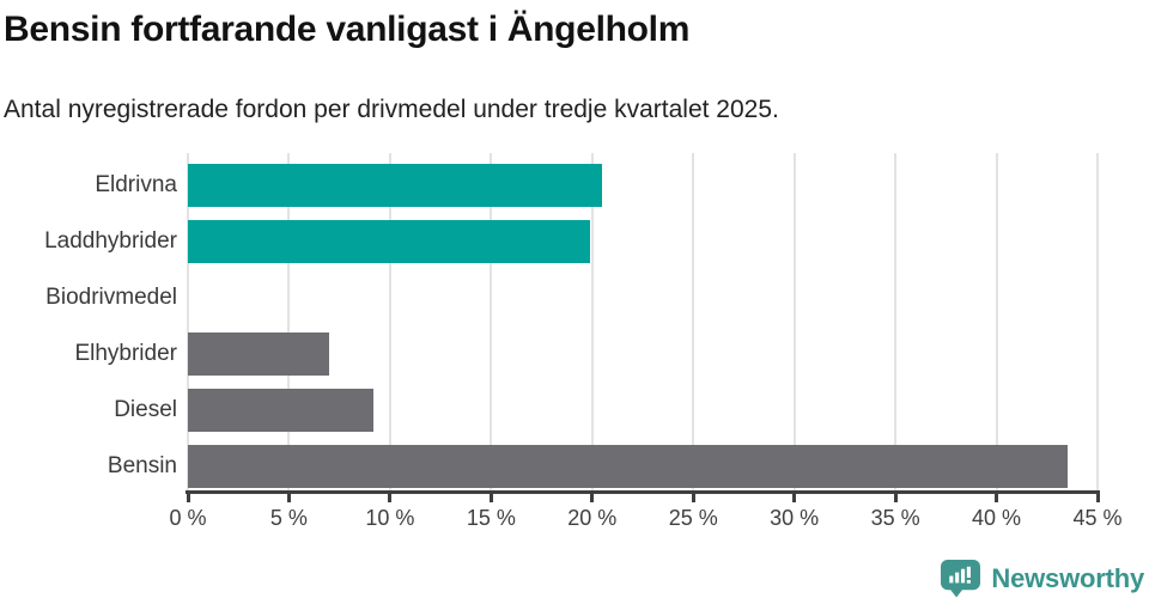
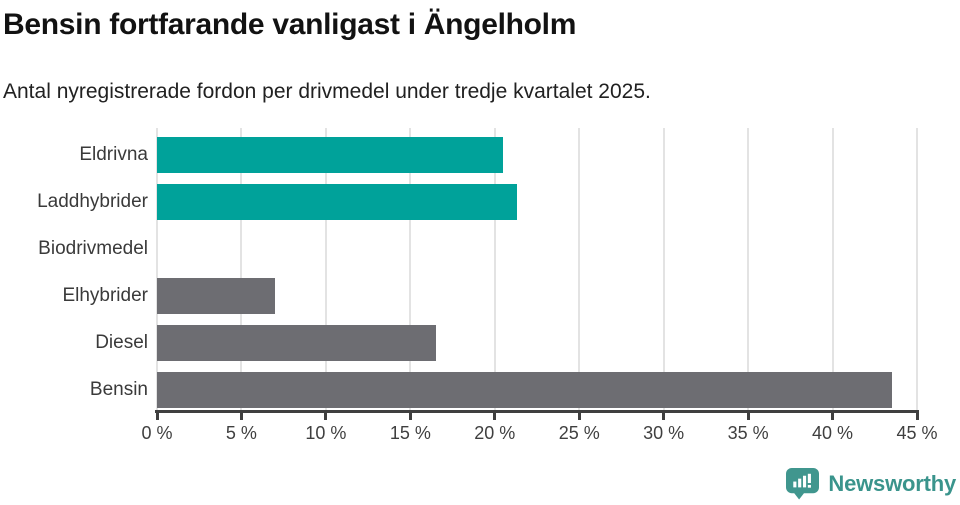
Laddhybrider: 19.9% -> 21.3%
Diesel: 9.2% -> 16.5%
